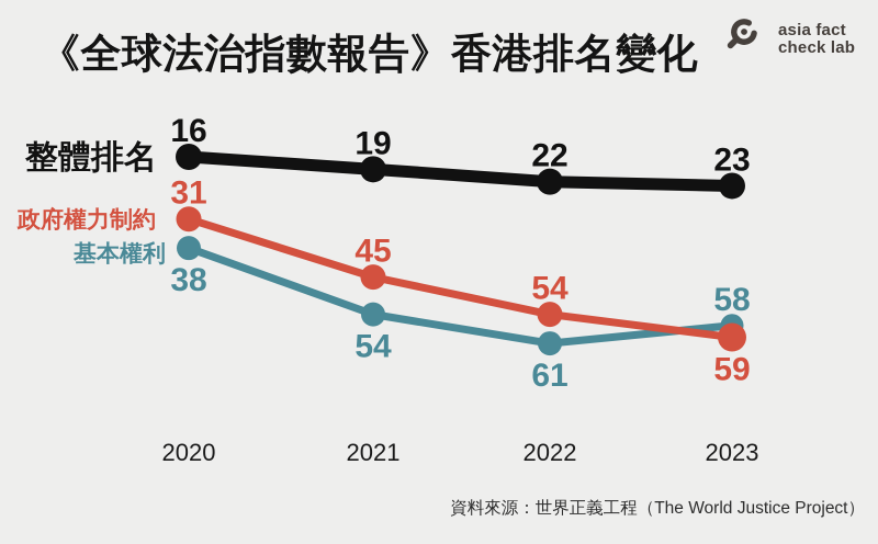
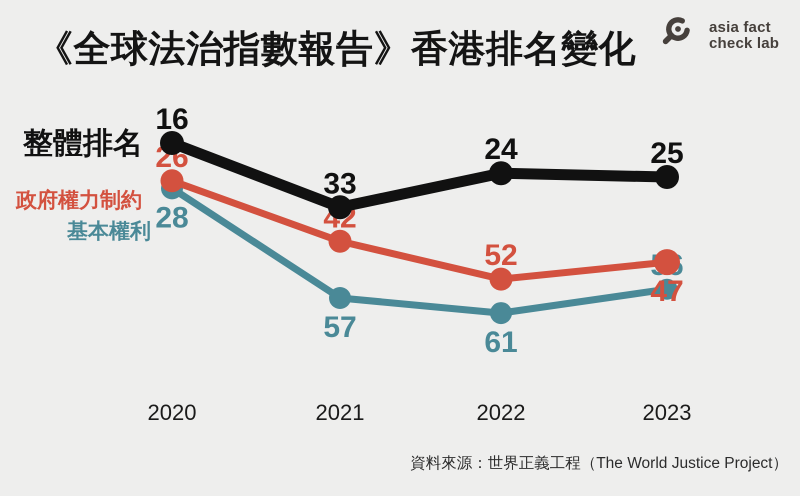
政府權力制約/2020: 31 -> 26
基本權利/2020: 38 -> 28
整體排名/2021: 19 -> 33
政府權力制約/2021: 45 -> 42
基本權利/2021: 54 -> 57
整體排名/2022: 22 -> 24
政府權力制約/2022: 54 -> 52
整體排名/2023: 23 -> 25
政府權力制約/2023: 59 -> 47
基本權利/2023: 58 -> 56
